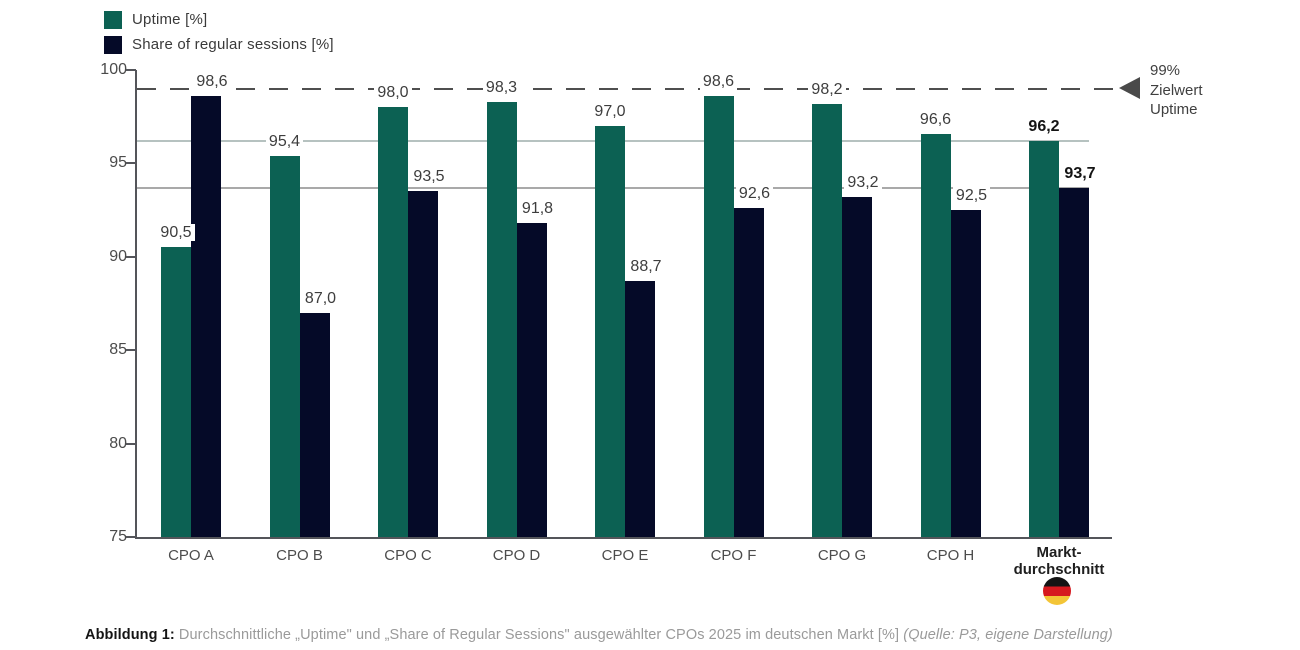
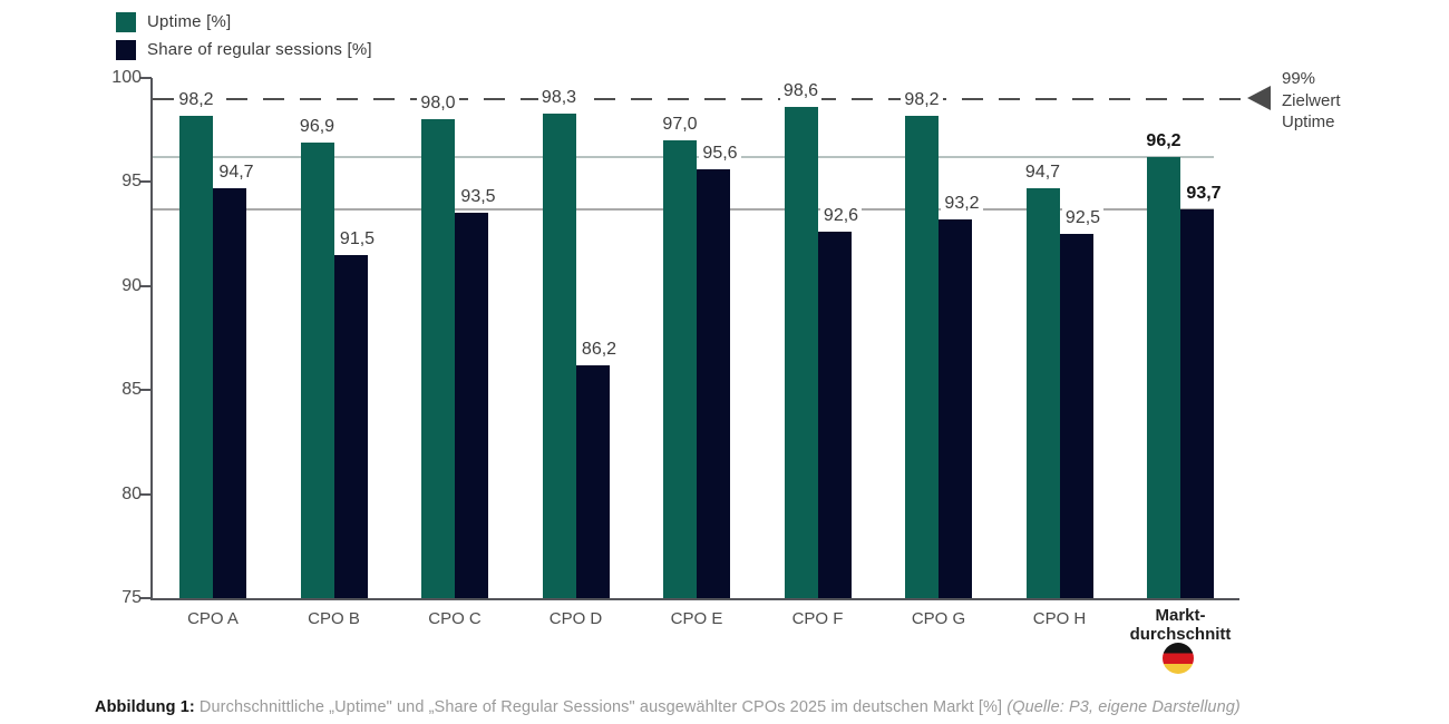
Uptime [%]/CPO A: 90,5 -> 98,2
Share of regular sessions [%]/CPO A: 98,6 -> 94,7
Uptime [%]/CPO B: 95,4 -> 96,9
Share of regular sessions [%]/CPO B: 87,0 -> 91,5
Share of regular sessions [%]/CPO D: 91,8 -> 86,2
Share of regular sessions [%]/CPO E: 88,7 -> 95,6
Uptime [%]/CPO H: 96,6 -> 94,7
